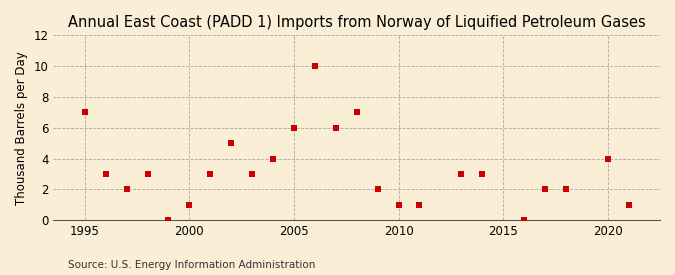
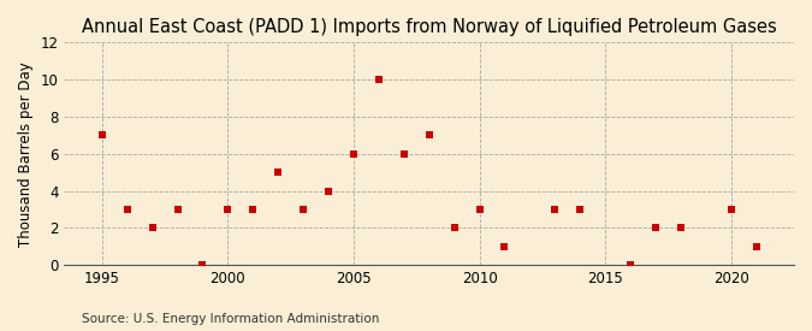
2000: 1 -> 3
2010: 1 -> 3
2020: 4 -> 3
